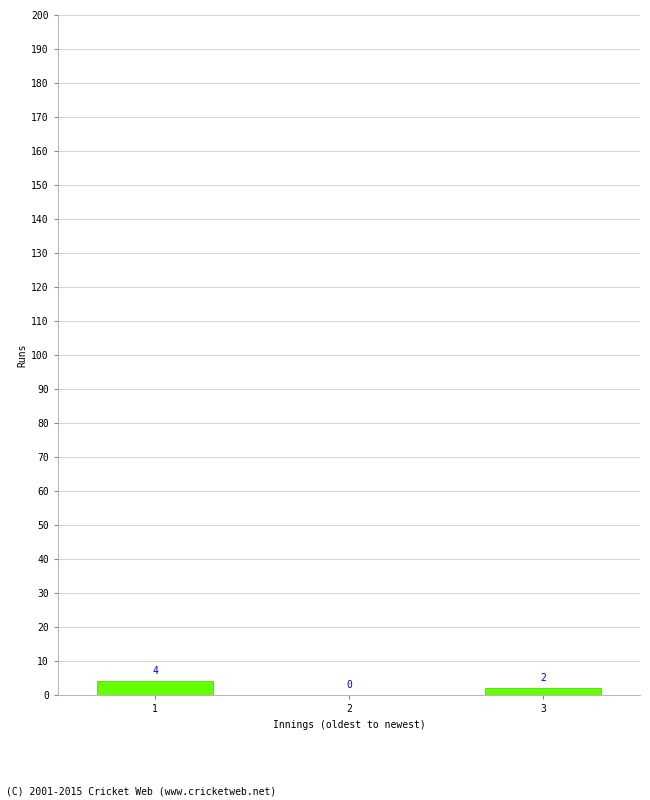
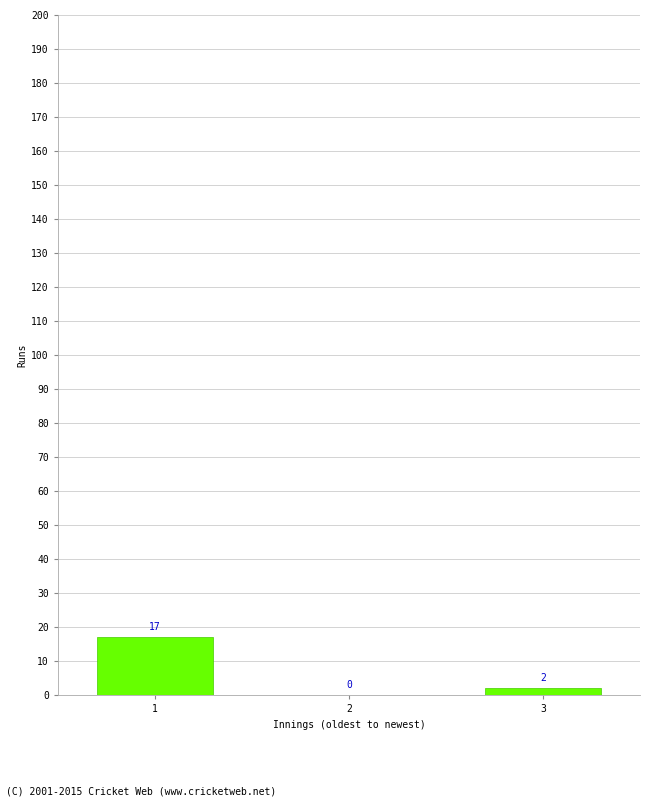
1: 4 -> 17
